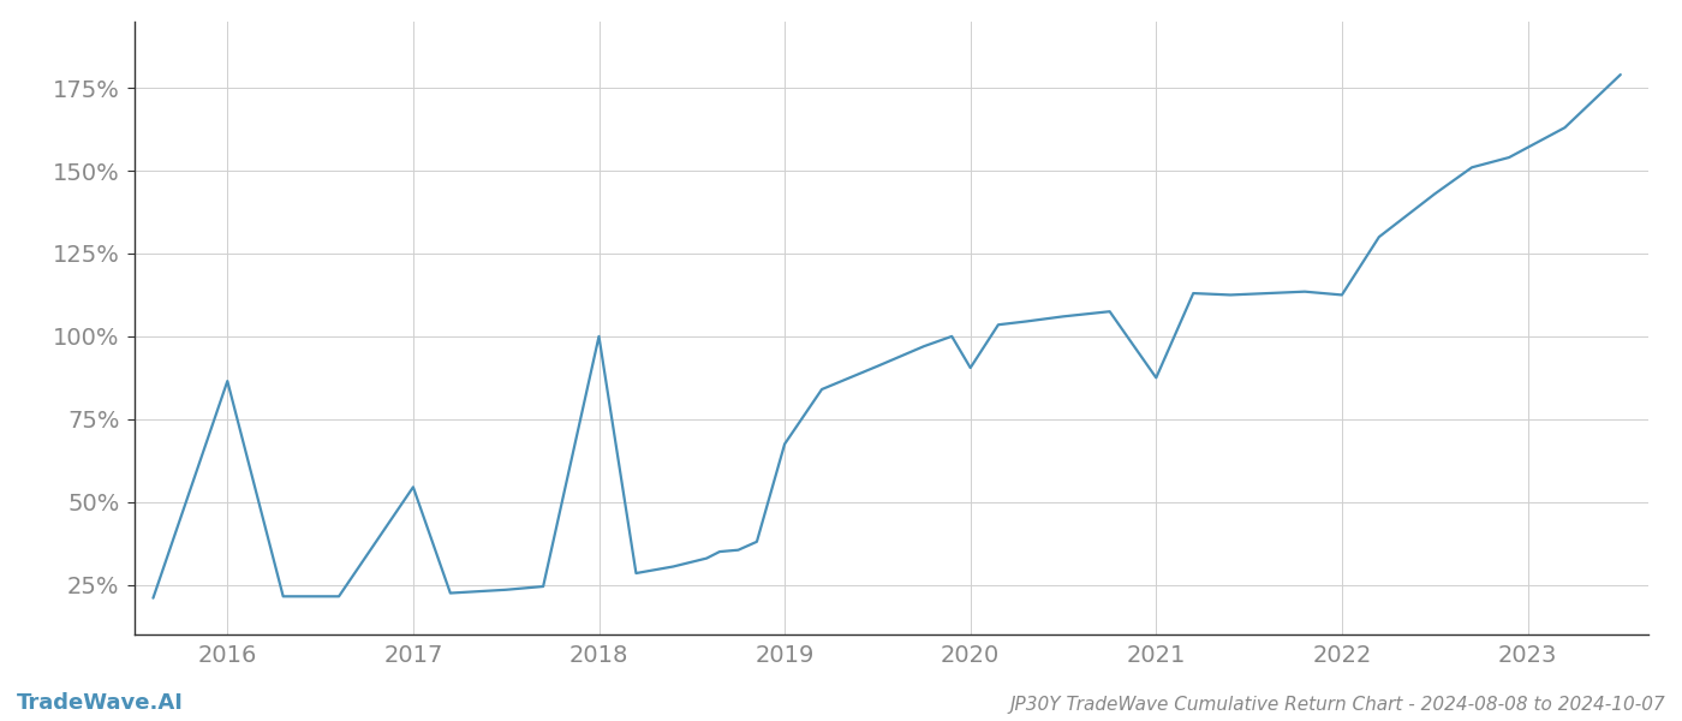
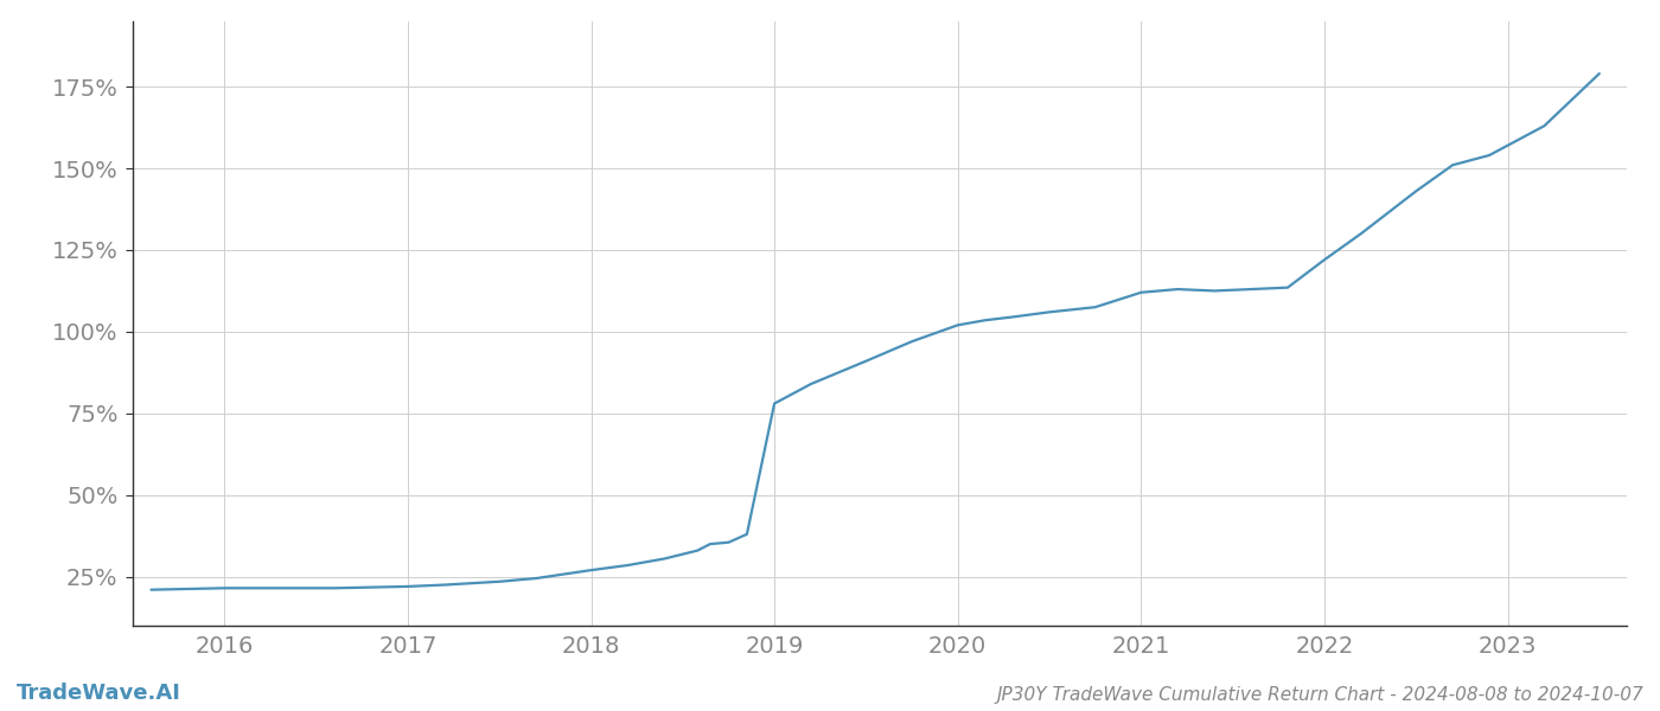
2016: 86.5% -> 21.5%
2017: 54.5% -> 22.0%
2018: 100.0% -> 27.0%
2019: 67.5% -> 78.0%
2020: 90.5% -> 102.0%
2021: 87.5% -> 112.0%
2022: 112.5% -> 122.0%
